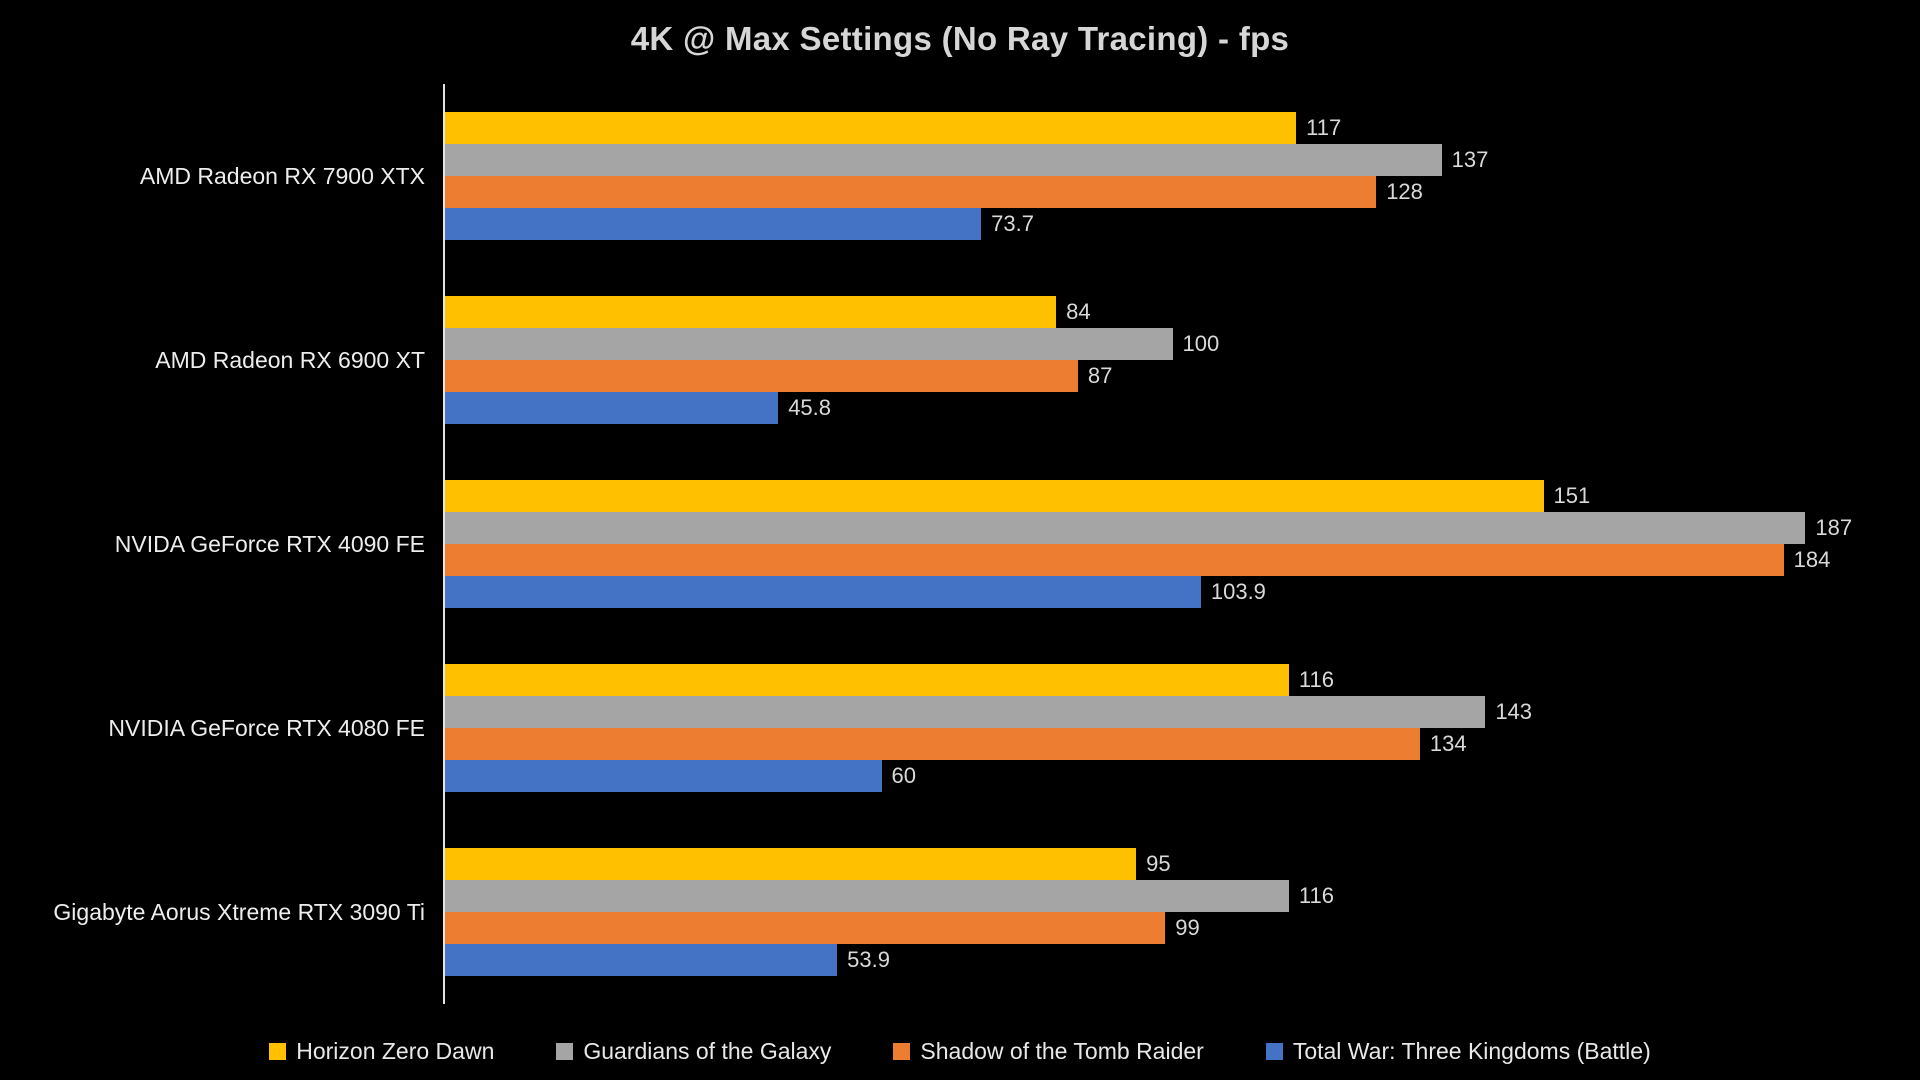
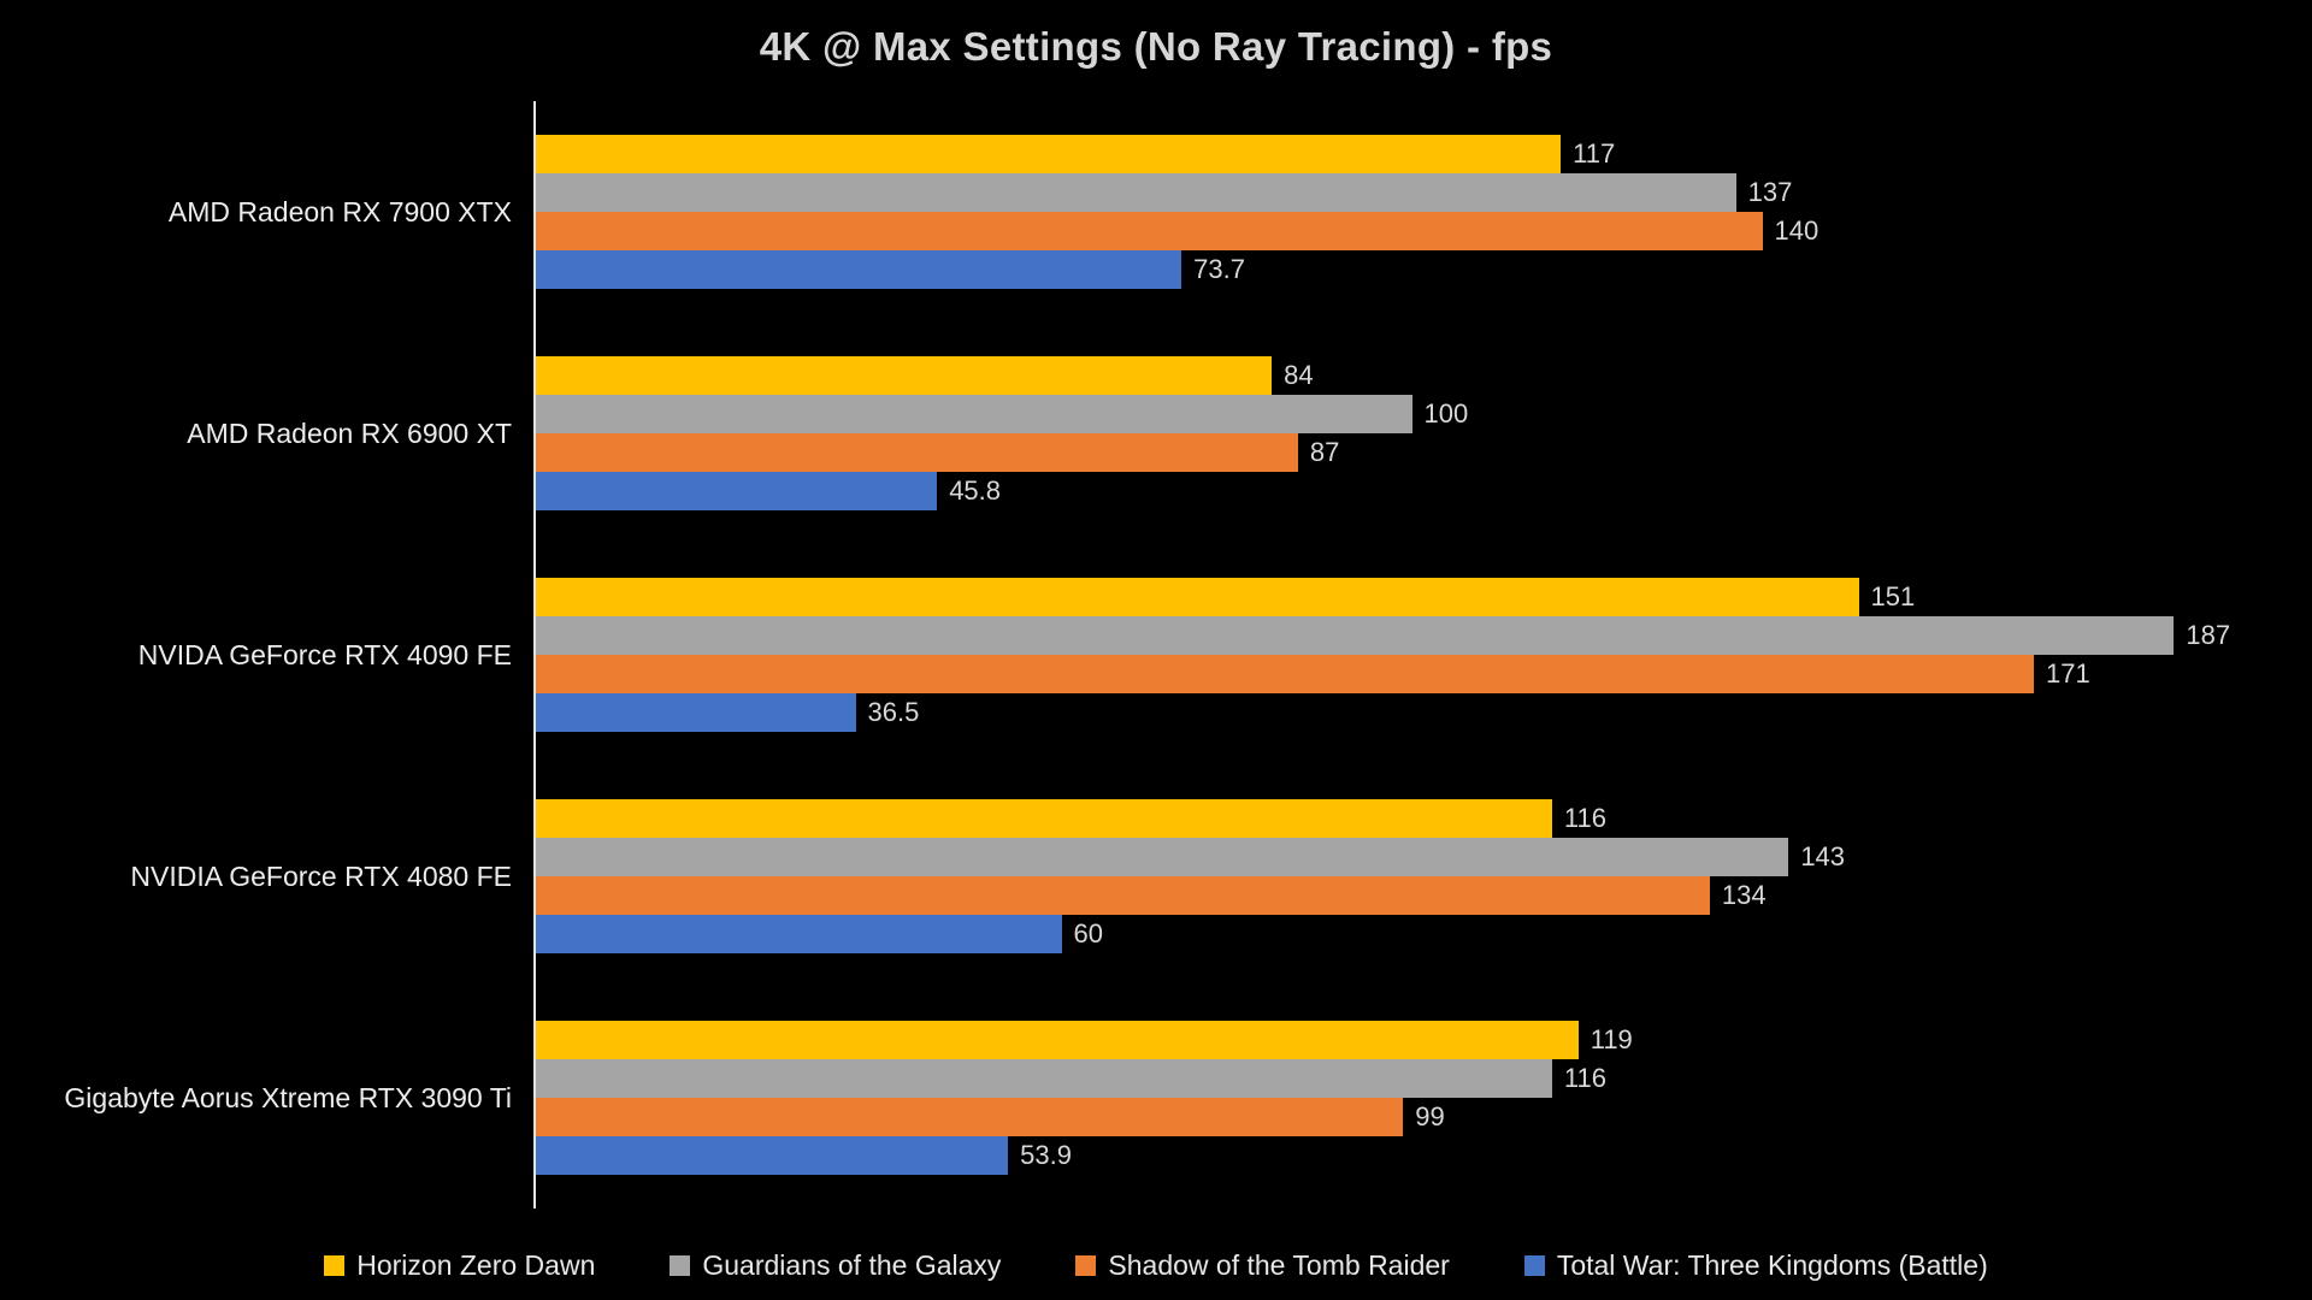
Shadow of the Tomb Raider/AMD Radeon RX 7900 XTX: 128 -> 140
Shadow of the Tomb Raider/NVIDA GeForce RTX 4090 FE: 184 -> 171
Total War: Three Kingdoms (Battle)/NVIDA GeForce RTX 4090 FE: 103.9 -> 36.5
Horizon Zero Dawn/Gigabyte Aorus Xtreme RTX 3090 Ti: 95 -> 119
